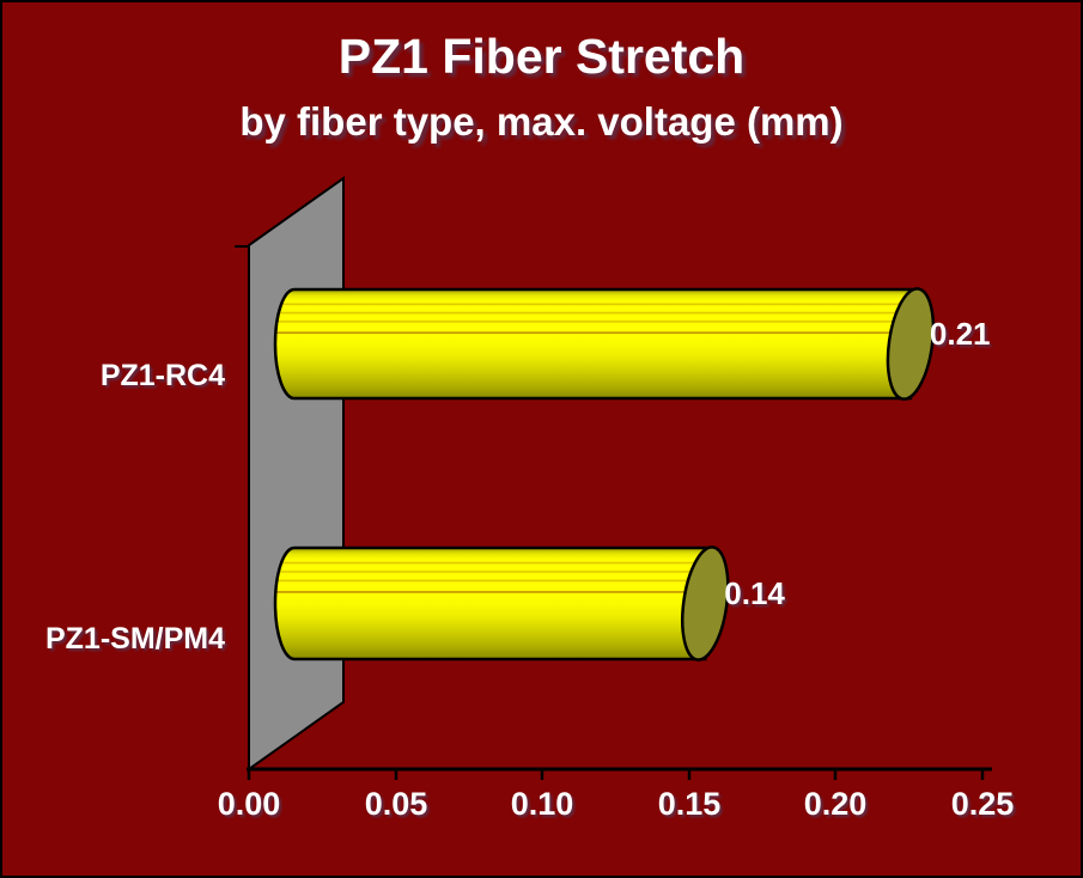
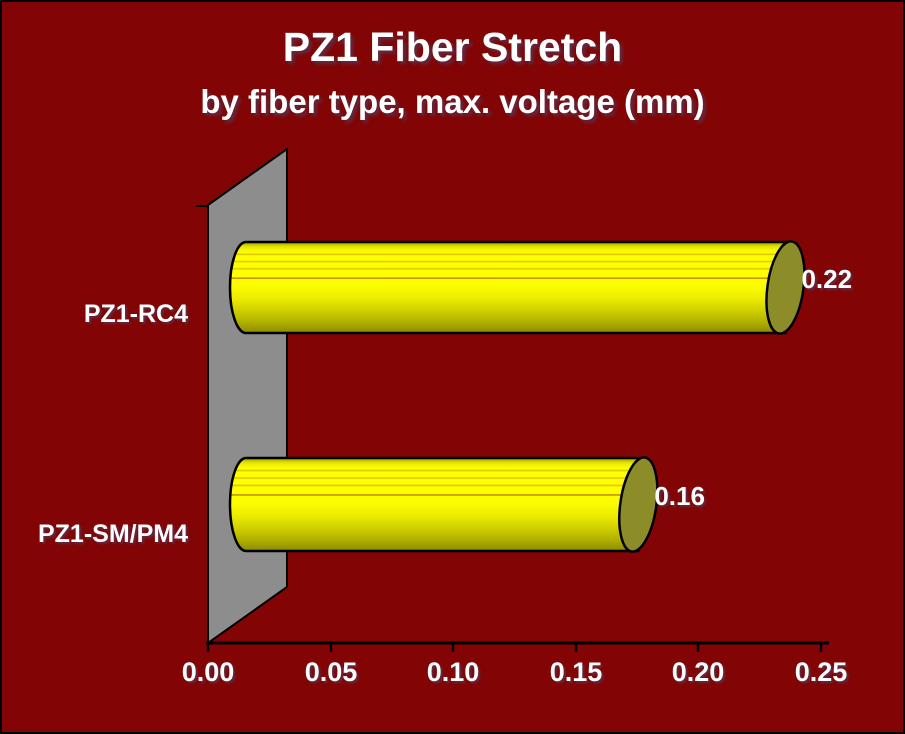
PZ1-RC4: 0.21 -> 0.22
PZ1-SM/PM4: 0.14 -> 0.16
